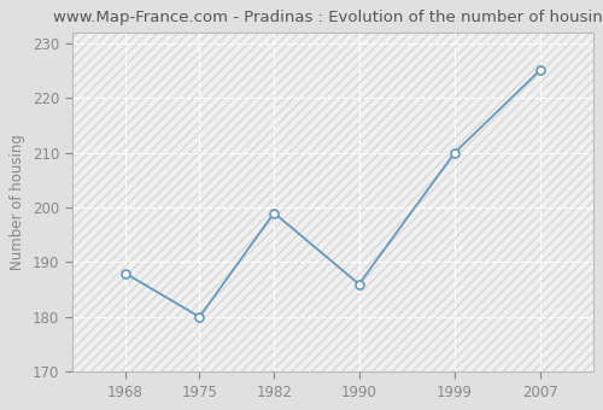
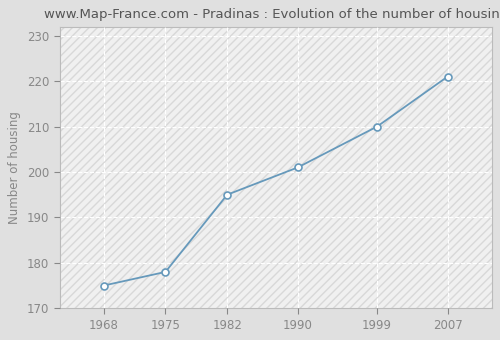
1968: 188 -> 175
1975: 180 -> 178
1982: 199 -> 195
1990: 186 -> 201
2007: 225 -> 221
